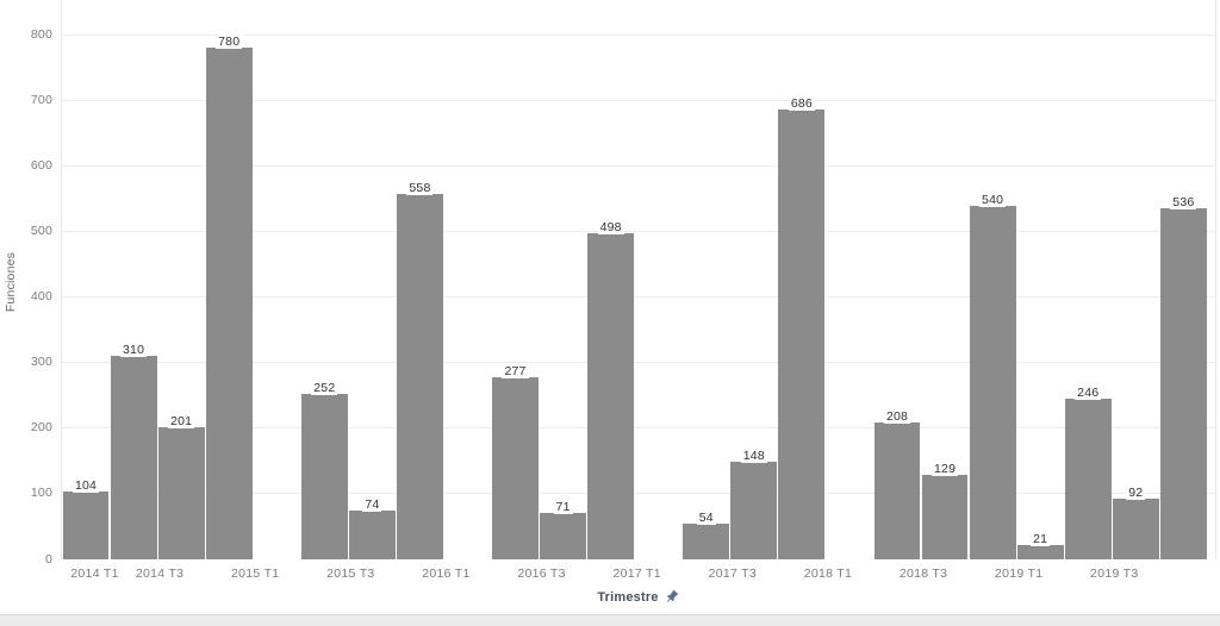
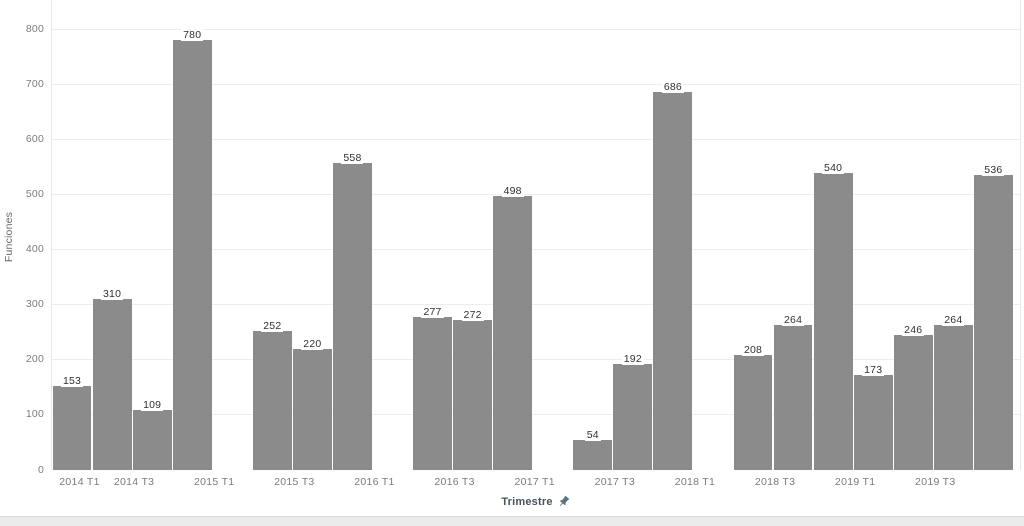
2014 T1: 104 -> 153
2014 T3: 201 -> 109
2015 T3: 74 -> 220
2016 T3: 71 -> 272
2017 T3: 148 -> 192
2018 T3: 129 -> 264
2019 T1: 21 -> 173
2019 T3: 92 -> 264
